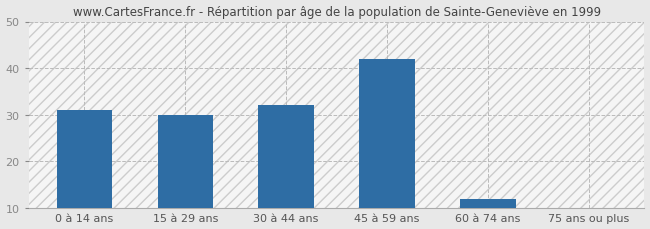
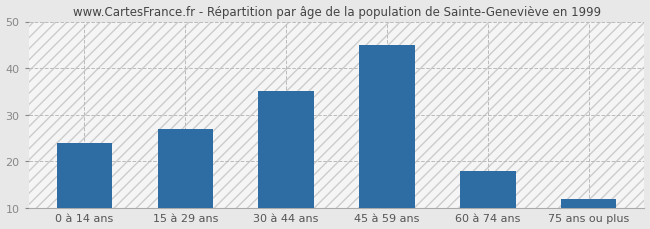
0 à 14 ans: 31 -> 24
15 à 29 ans: 30 -> 27
30 à 44 ans: 32 -> 35
45 à 59 ans: 42 -> 45
60 à 74 ans: 12 -> 18
75 ans ou plus: 10 -> 12
